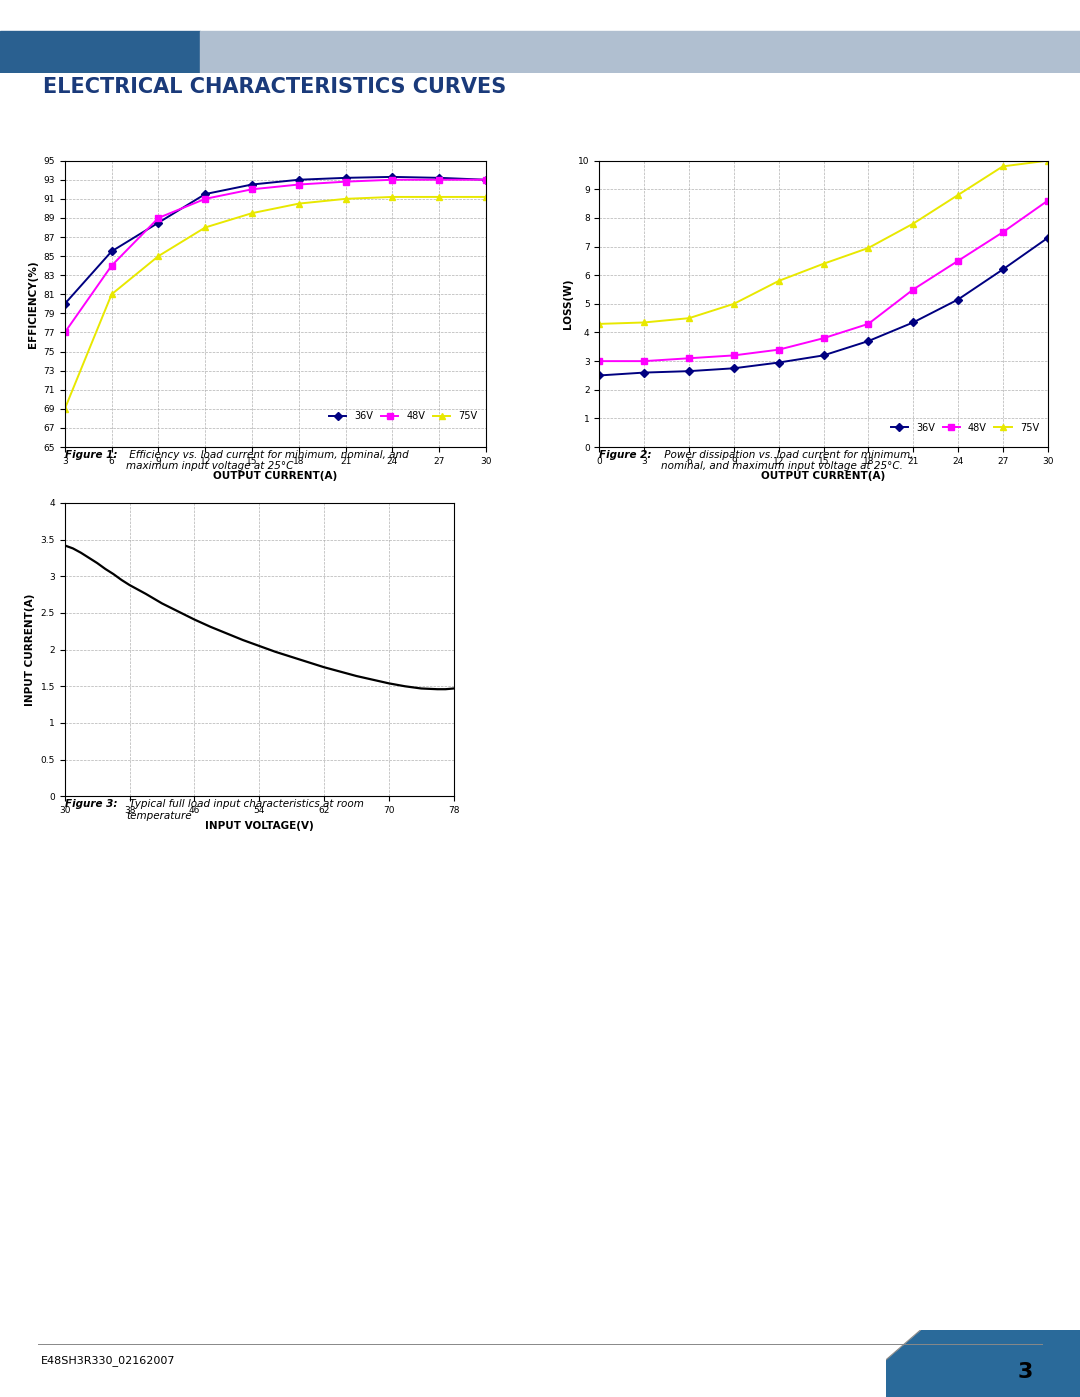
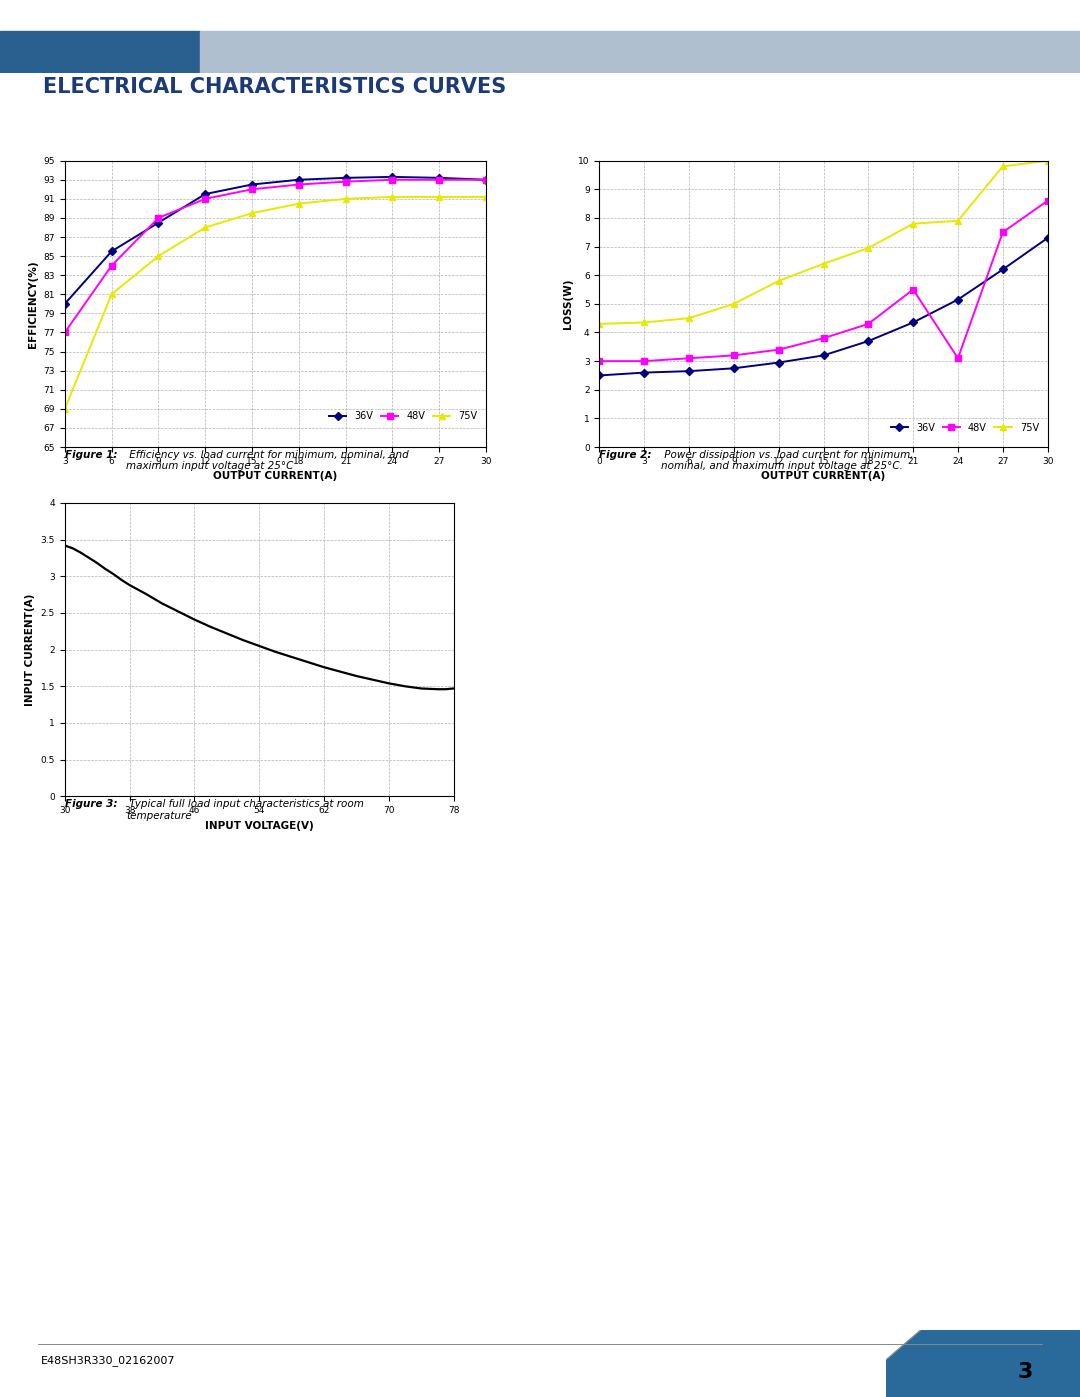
48V/24: 6.5 -> 3.1
75V/24: 8.80 -> 7.90
